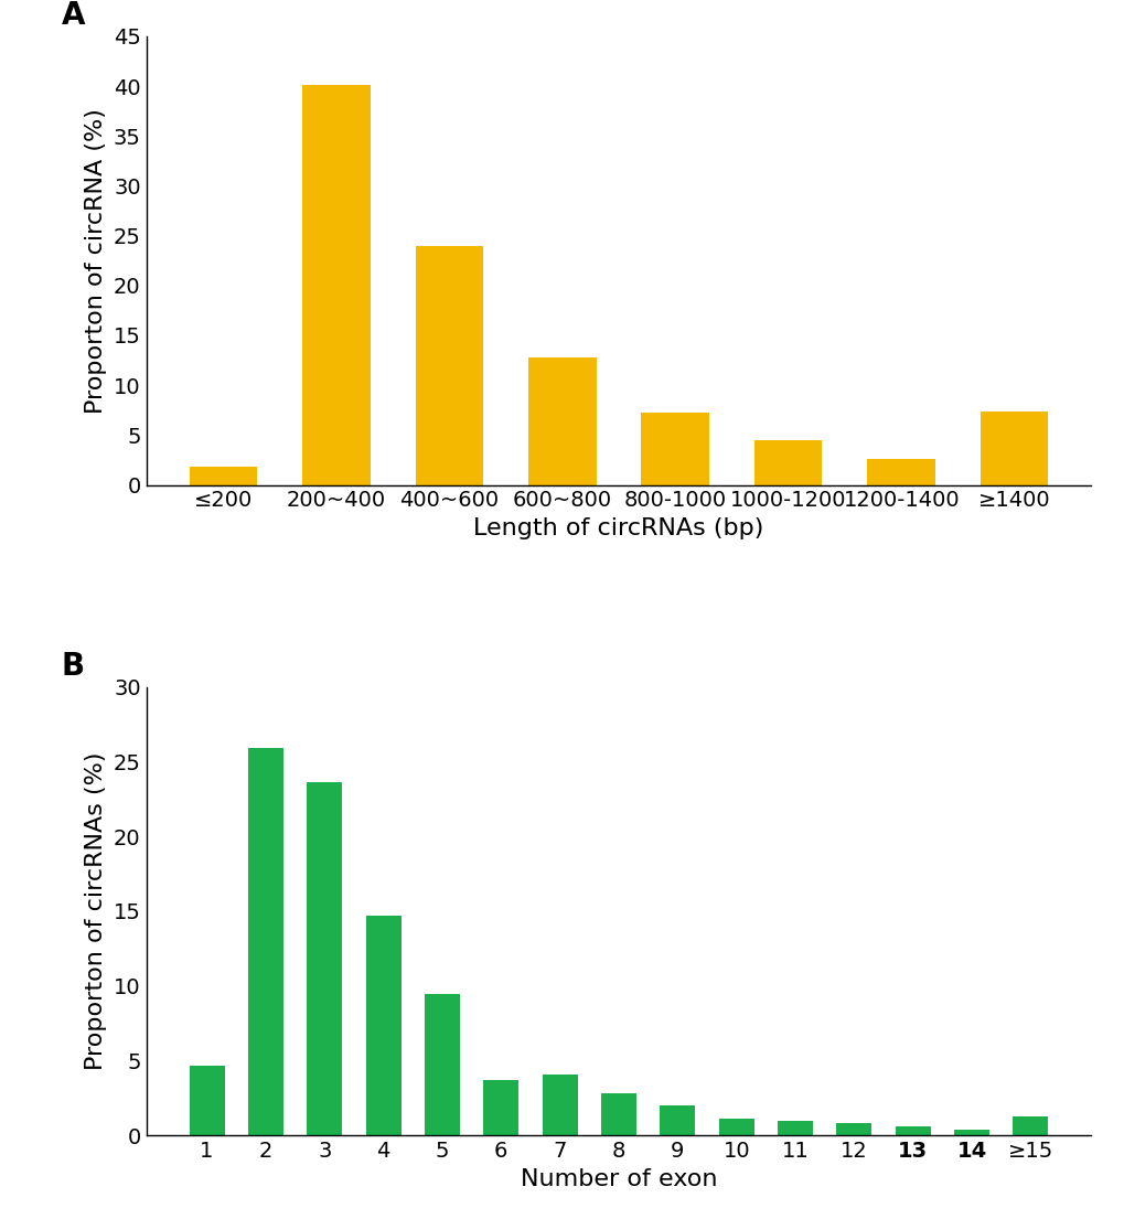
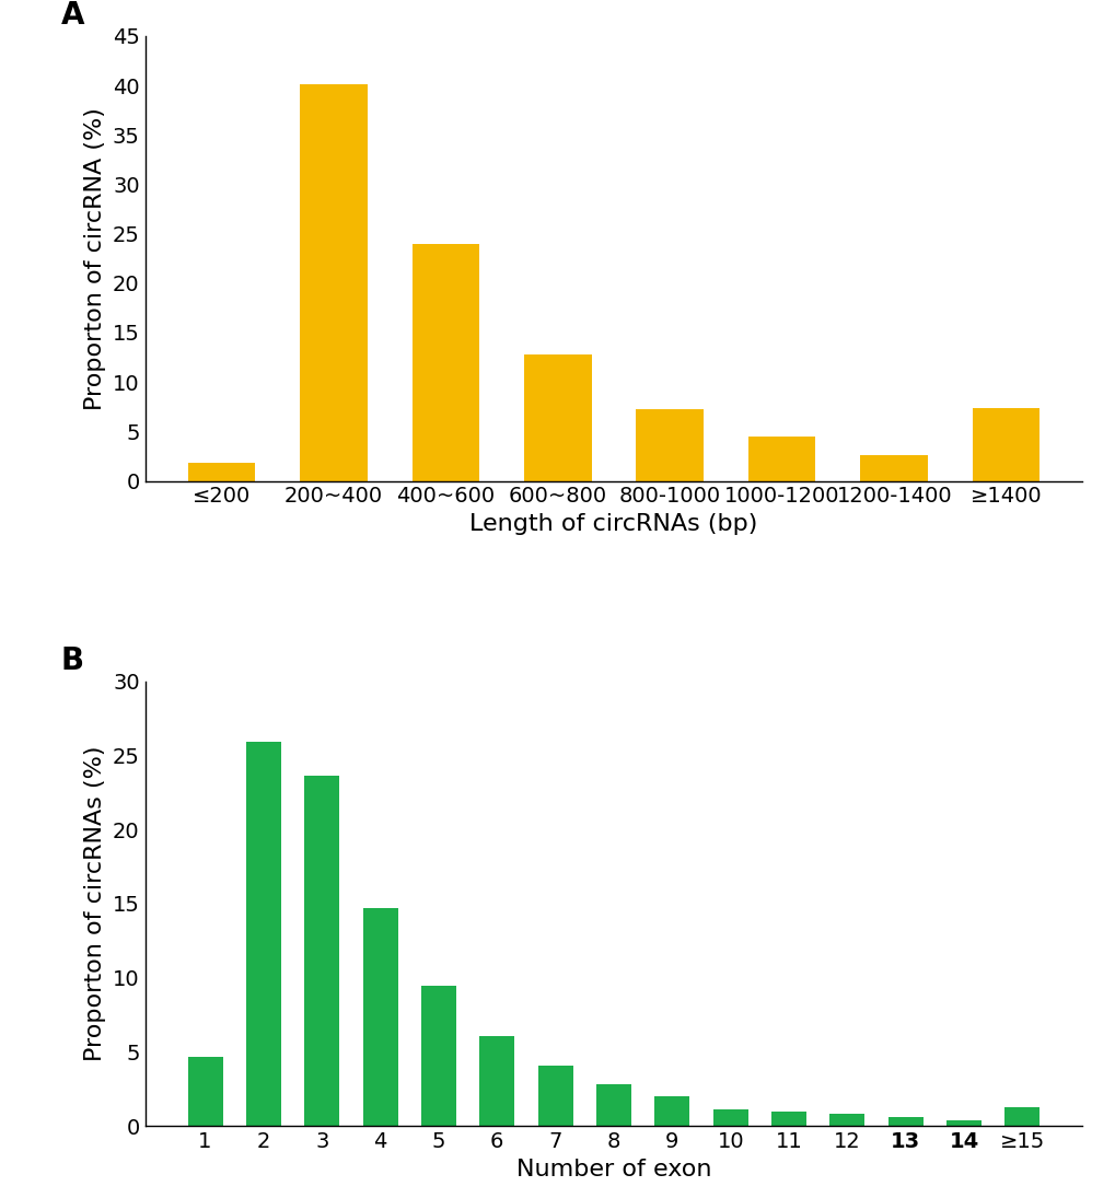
6: 3.7 -> 6.1
